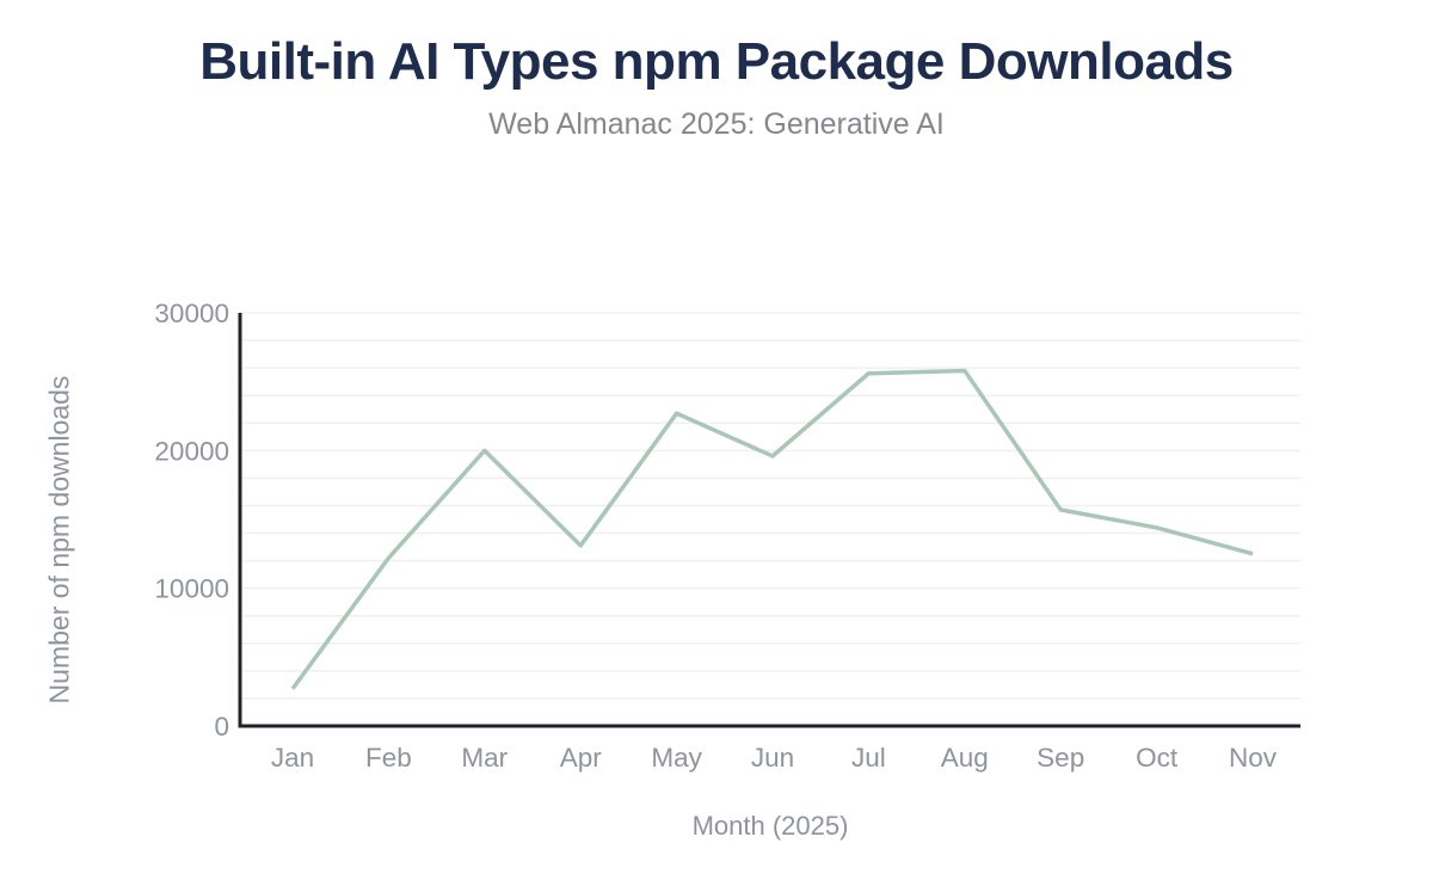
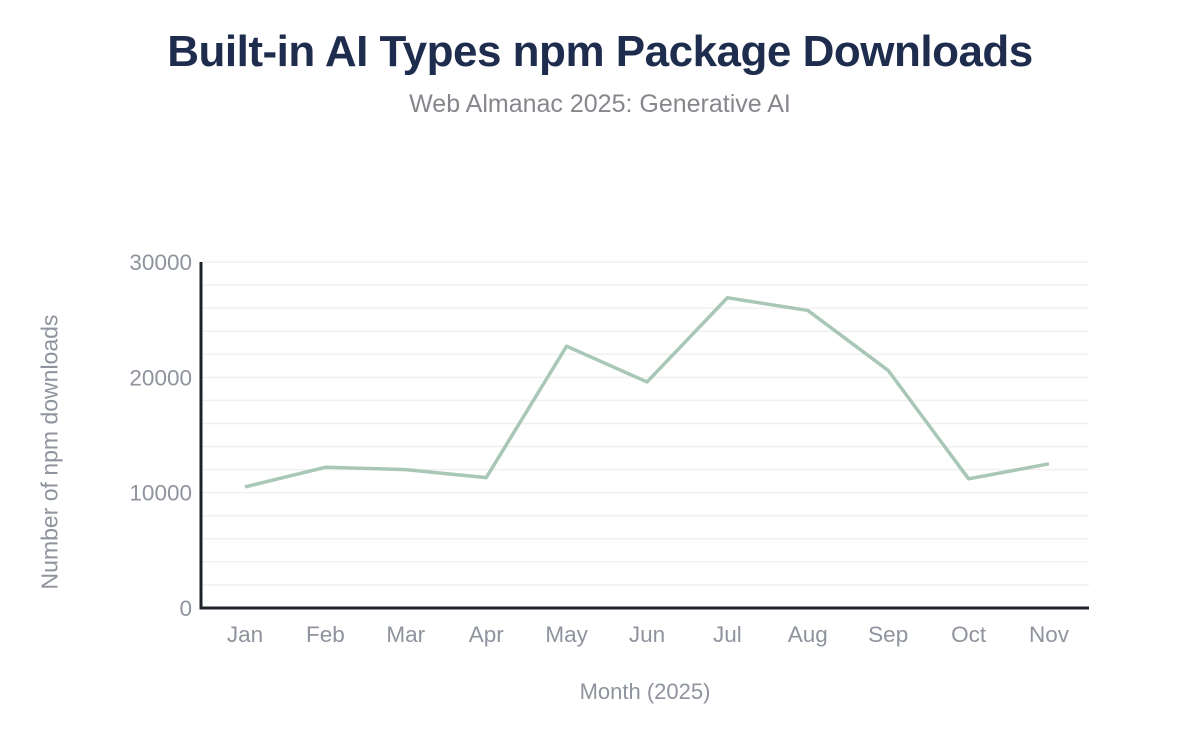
Jan: 2700 -> 10500
Mar: 20000 -> 12000
Apr: 13100 -> 11300
Jul: 25600 -> 26900
Sep: 15700 -> 20600
Oct: 14400 -> 11200
